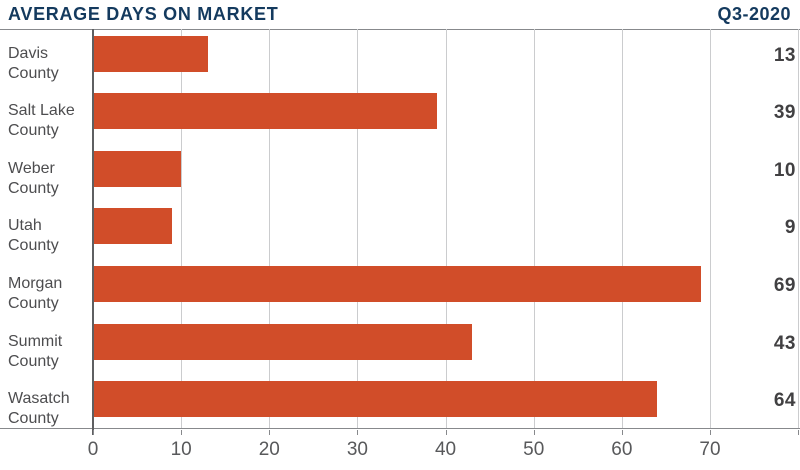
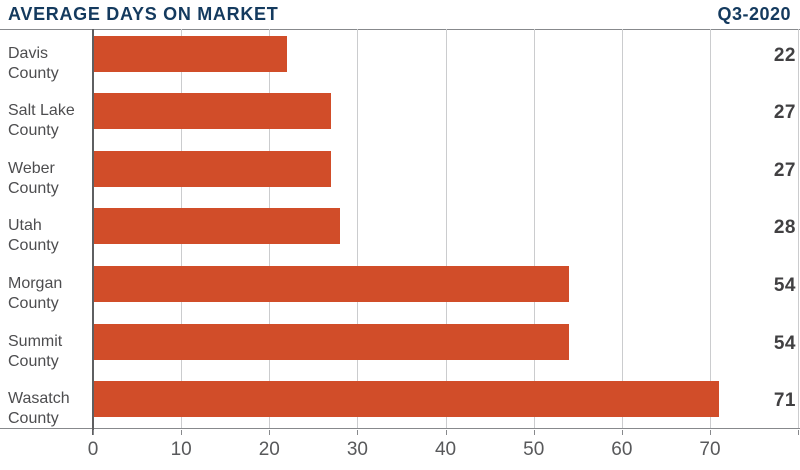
Davis County: 13 -> 22
Salt Lake County: 39 -> 27
Weber County: 10 -> 27
Utah County: 9 -> 28
Morgan County: 69 -> 54
Summit County: 43 -> 54
Wasatch County: 64 -> 71
